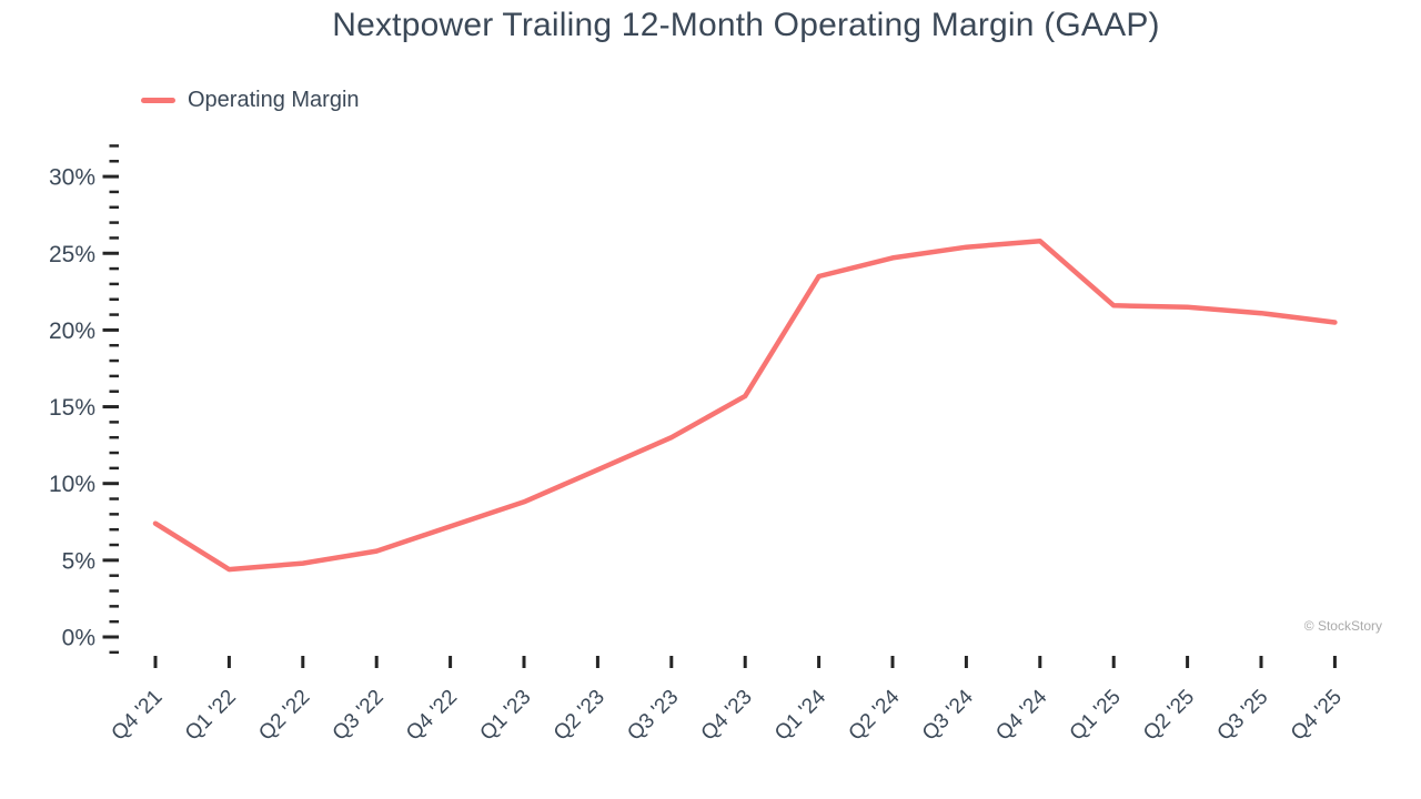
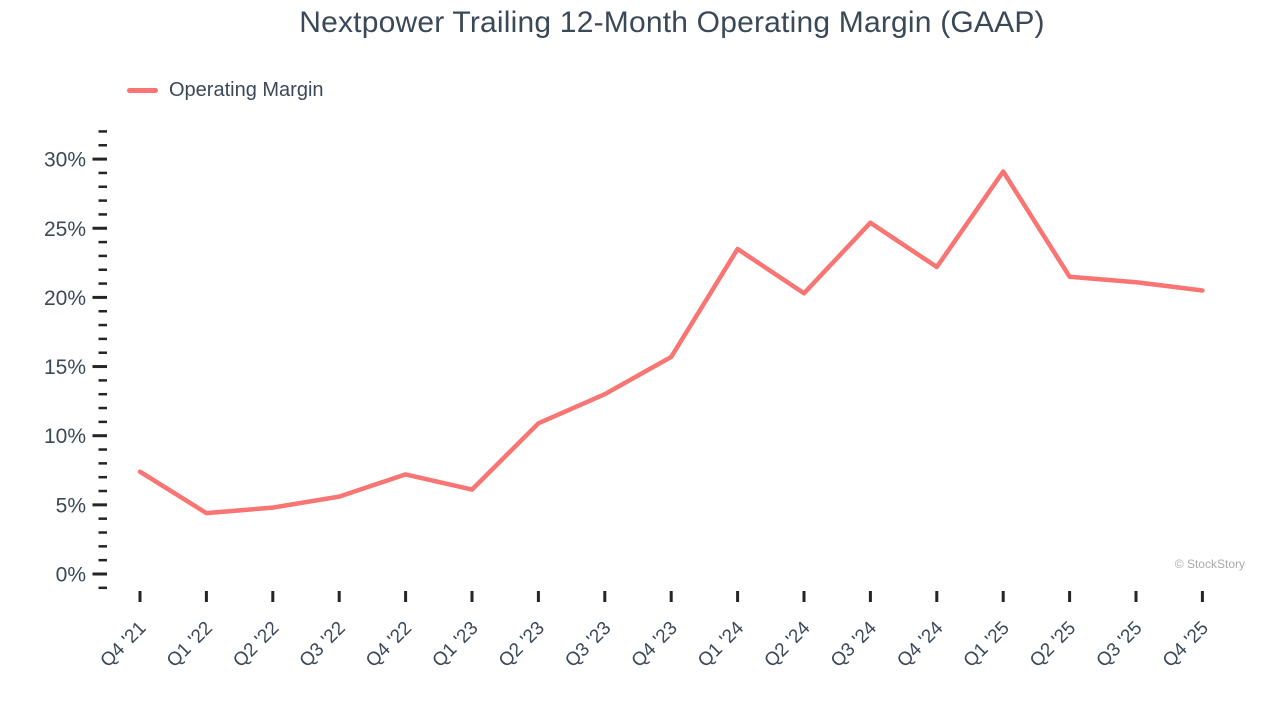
Q1 '23: 8.8% -> 6.1%
Q2 '24: 24.7% -> 20.3%
Q4 '24: 25.8% -> 22.2%
Q1 '25: 21.6% -> 29.1%
